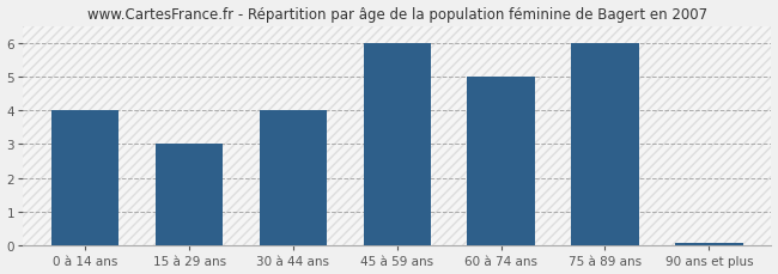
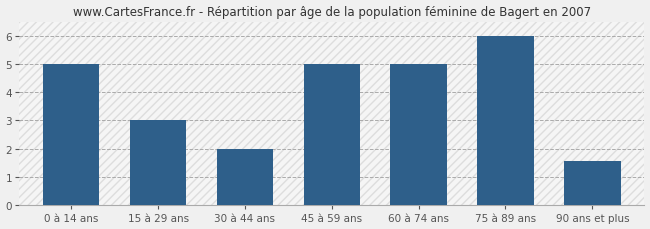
0 à 14 ans: 4.00 -> 5.00
30 à 44 ans: 4.00 -> 2.00
45 à 59 ans: 6.00 -> 5.00
90 ans et plus: 0.08 -> 1.55
